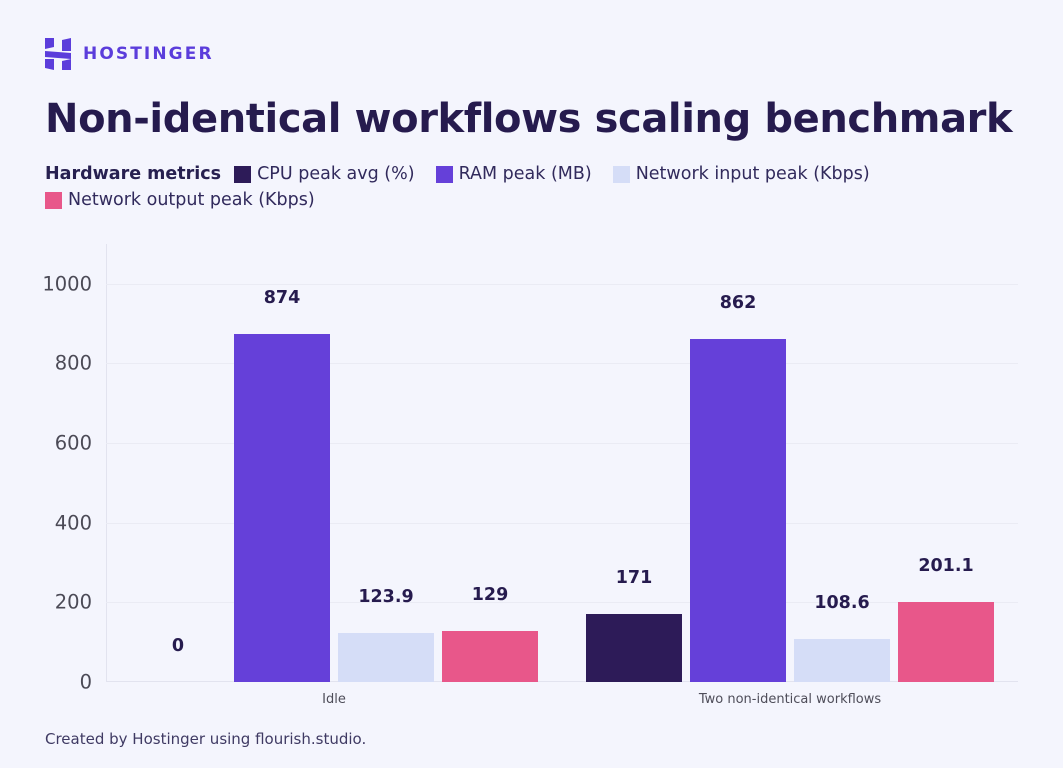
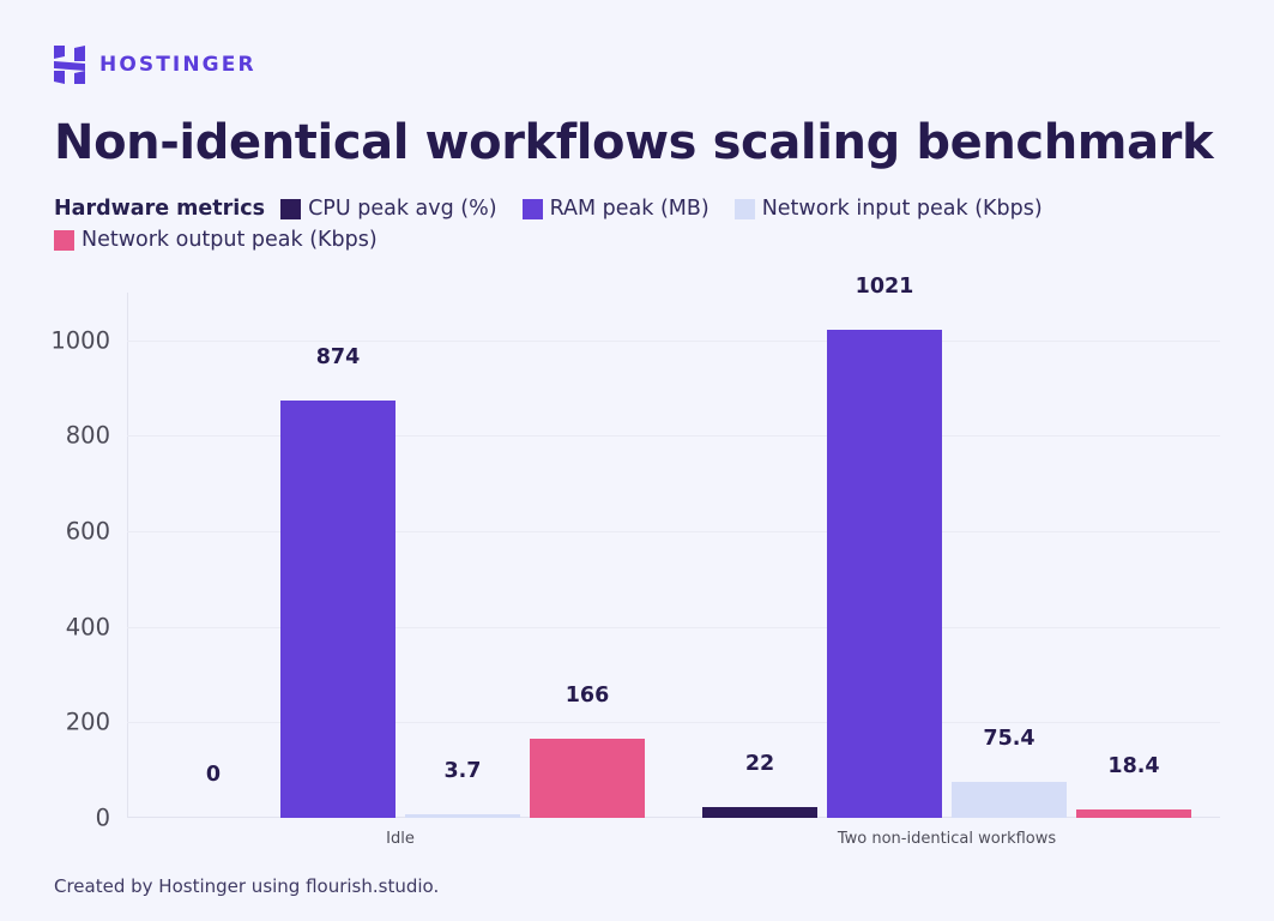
Network input peak (Kbps)/Idle: 123.9 -> 3.7
Network output peak (Kbps)/Idle: 129 -> 166
CPU peak avg (%)/Two non-identical workflows: 171 -> 22
RAM peak (MB)/Two non-identical workflows: 862 -> 1021
Network input peak (Kbps)/Two non-identical workflows: 108.6 -> 75.4
Network output peak (Kbps)/Two non-identical workflows: 201.1 -> 18.4
